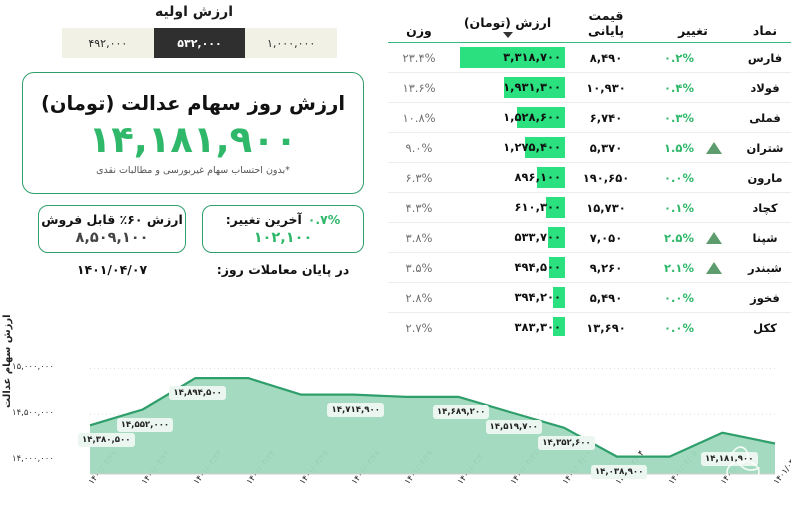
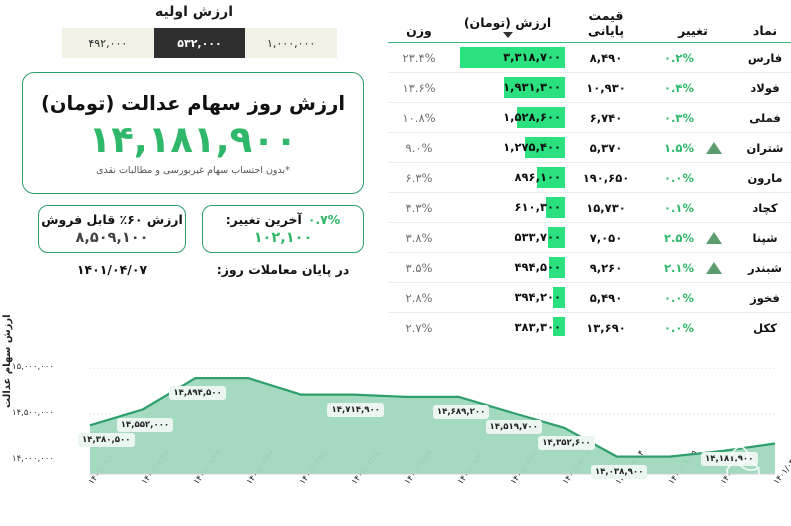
۱۴۰۱/۰۴/۰۶: 14300000 -> 14100000
